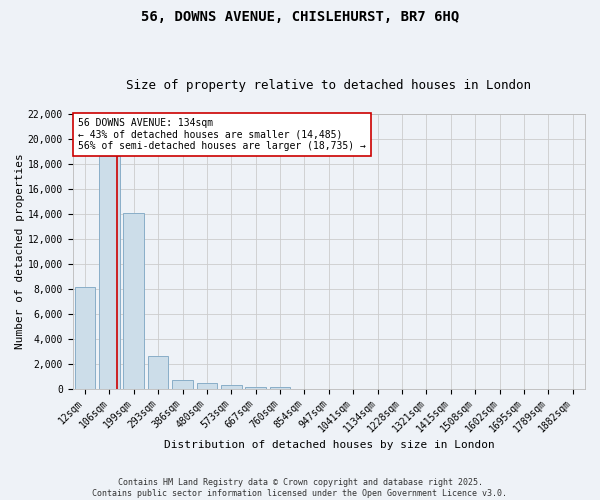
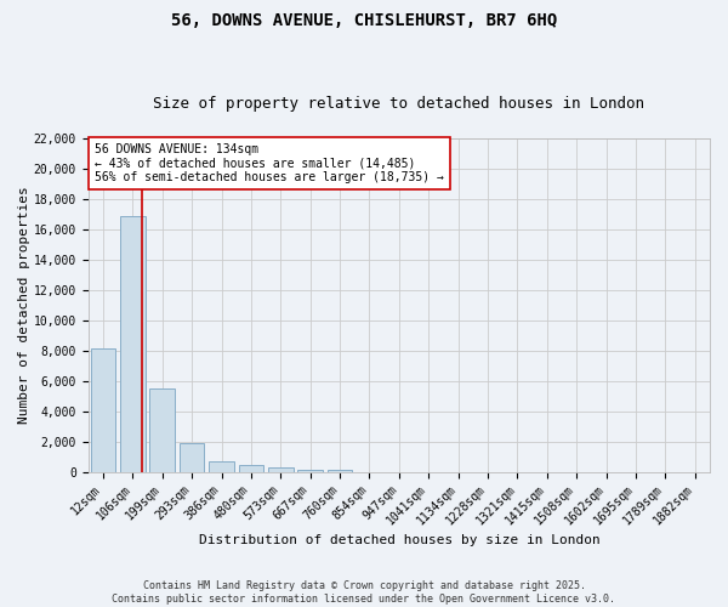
106sqm: 18,600 -> 16,900
199sqm: 14,100 -> 5,500
293sqm: 2,600 -> 1,800
